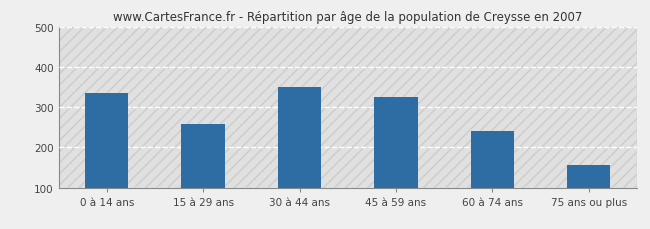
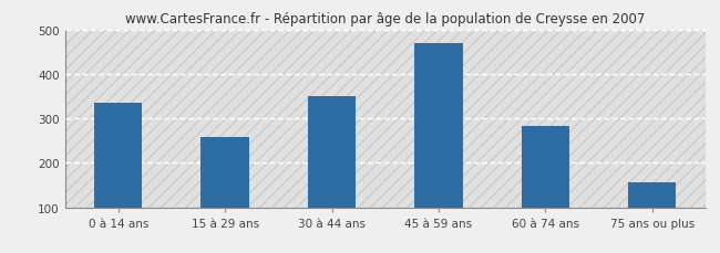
45 à 59 ans: 325 -> 470
60 à 74 ans: 240 -> 282
